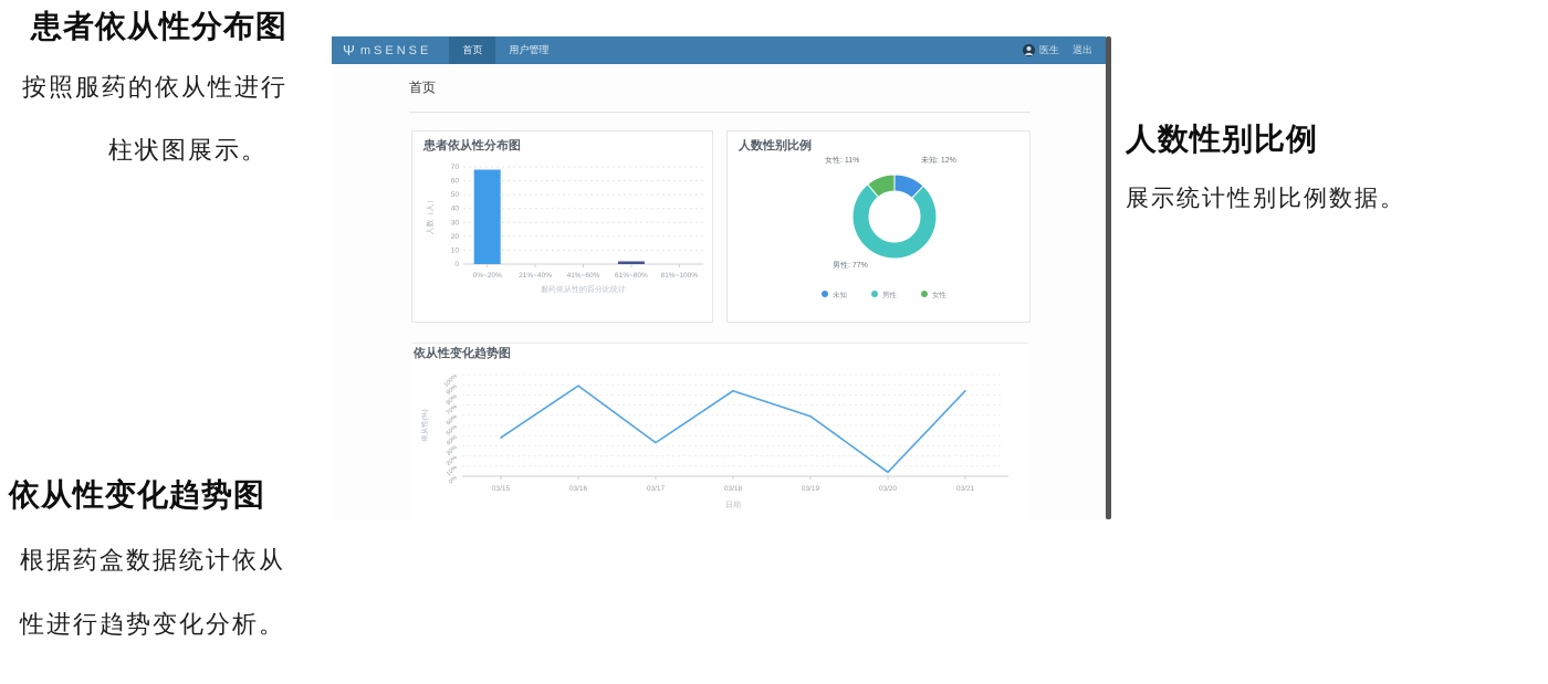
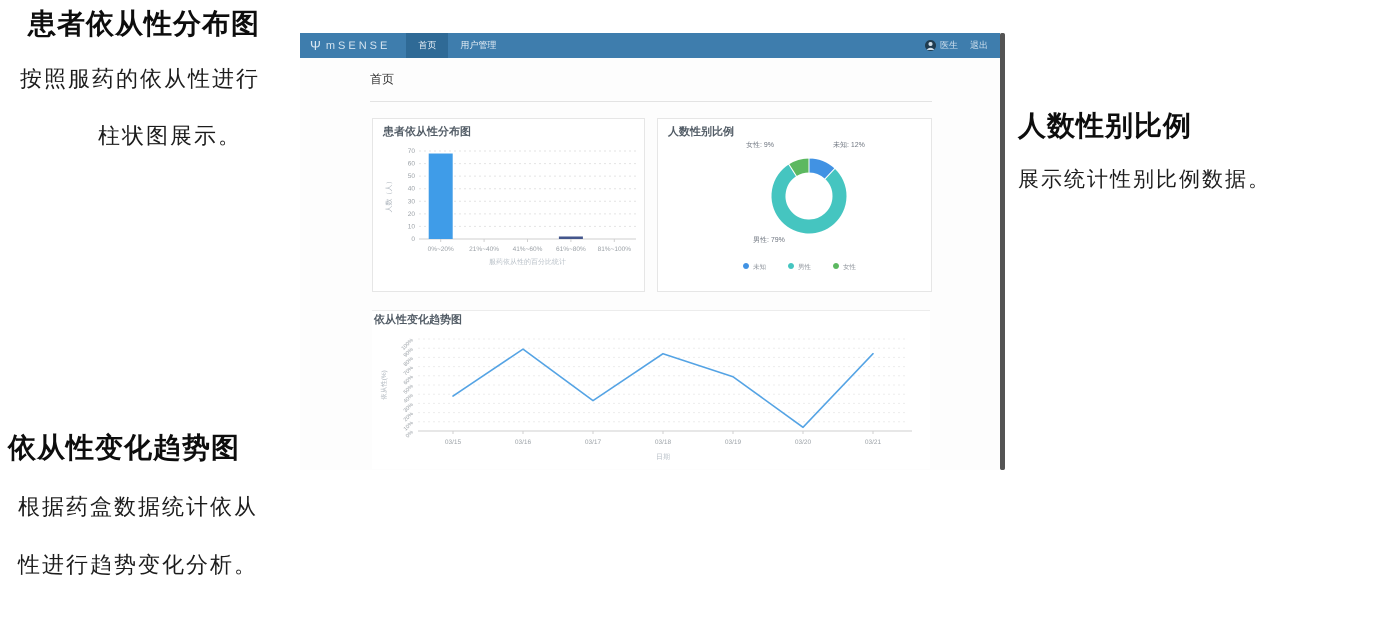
人数性别比例/男性: 77% -> 79%
人数性别比例/女性: 11% -> 9%
